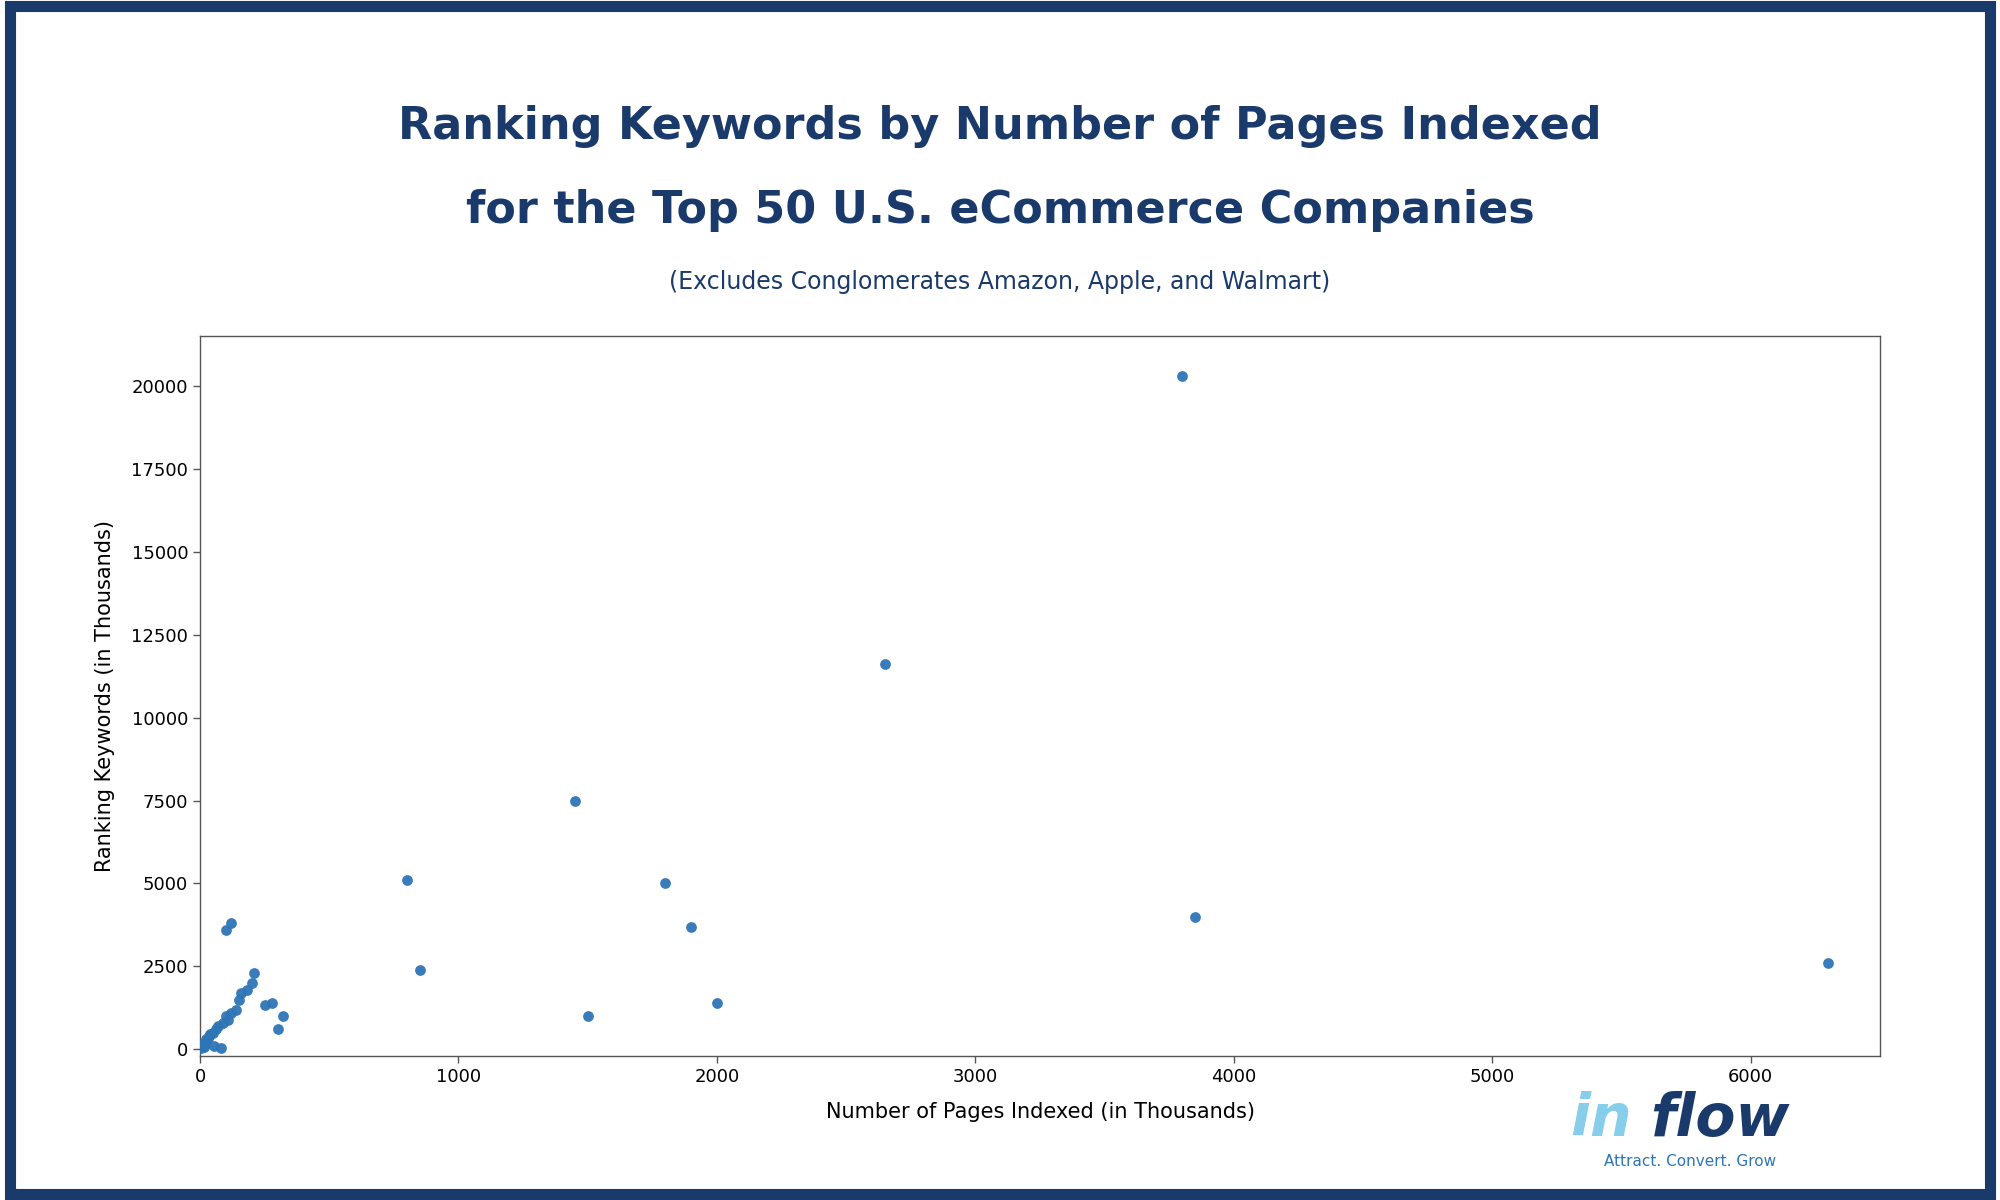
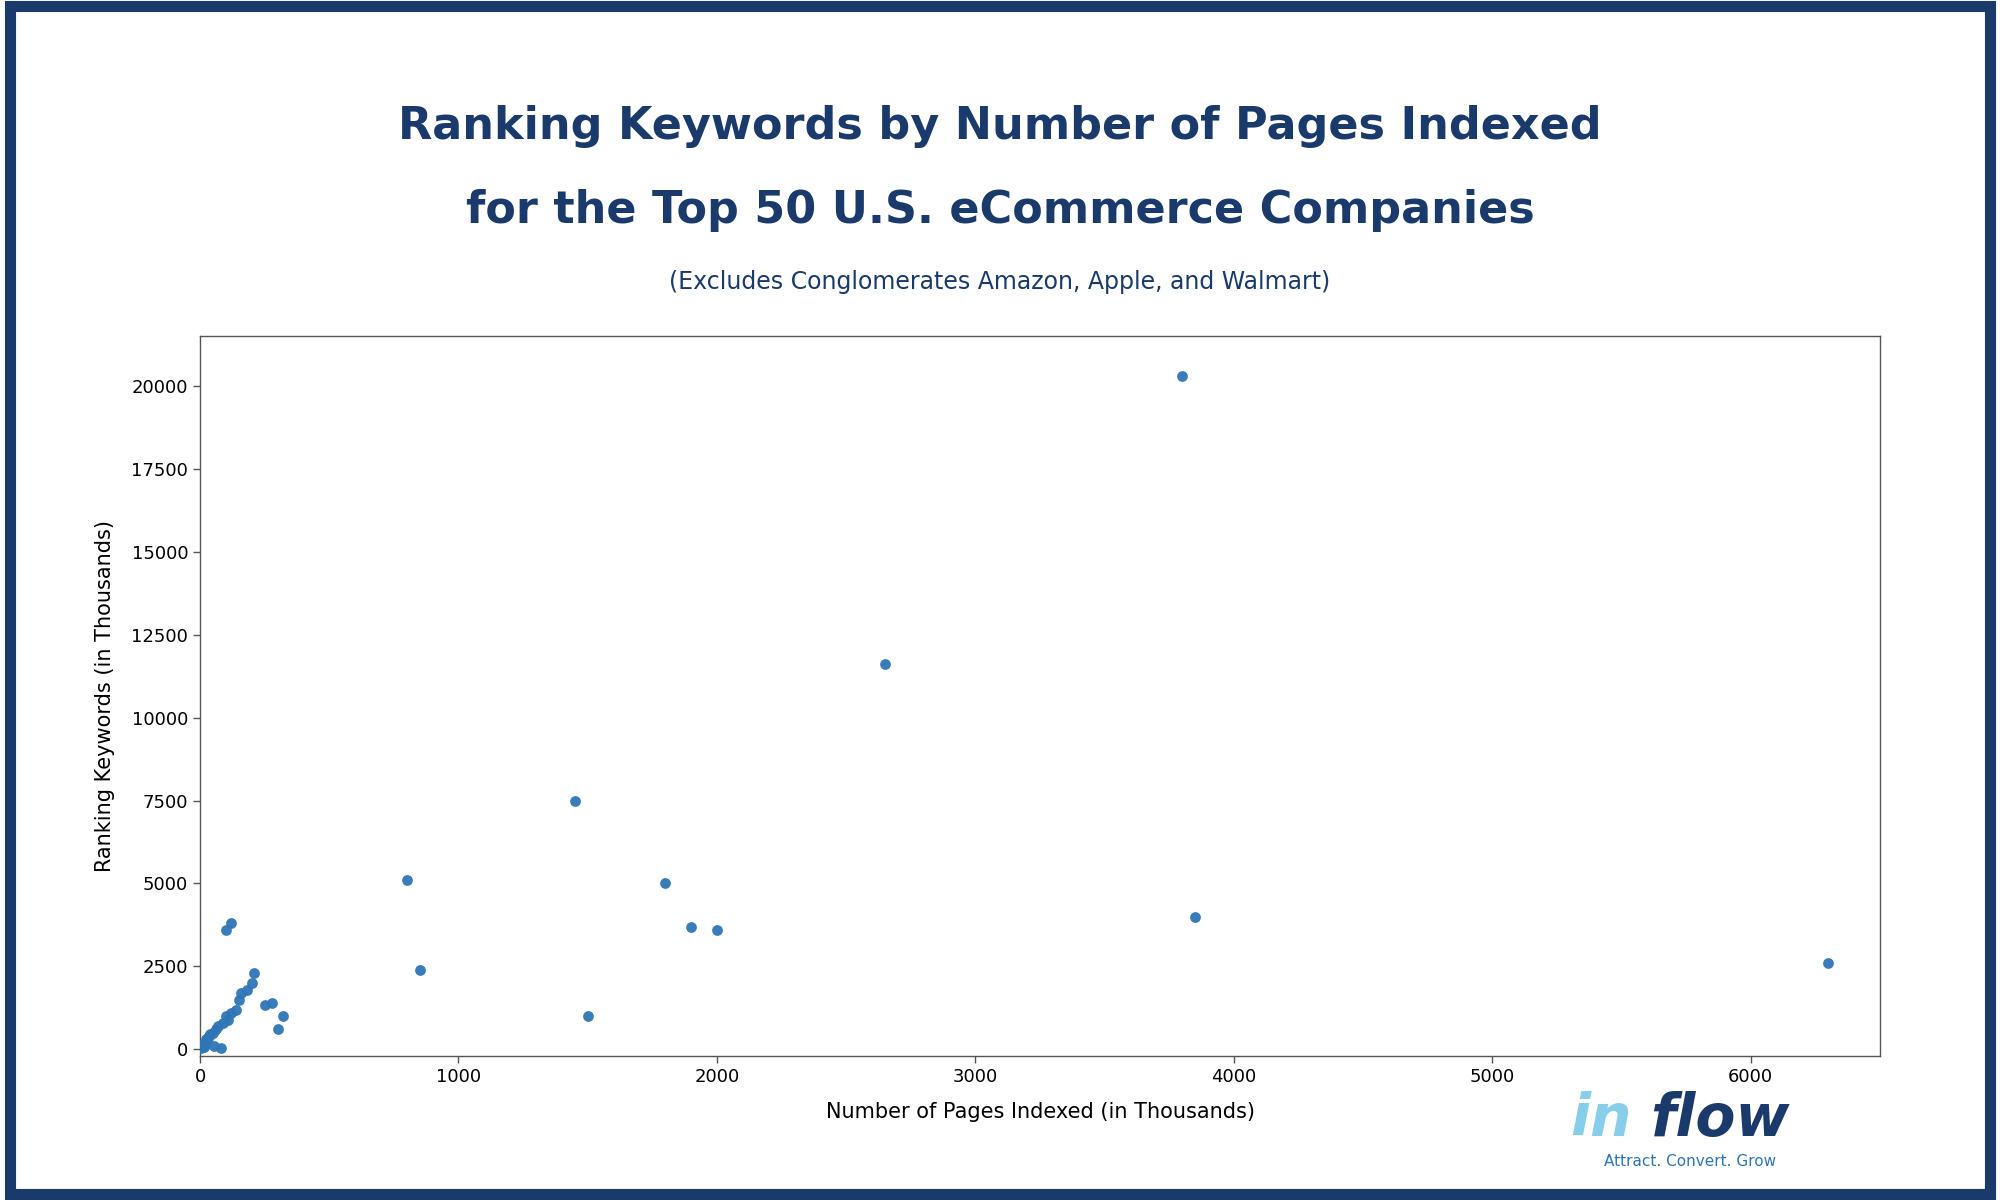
2000: 1400 -> 3600
